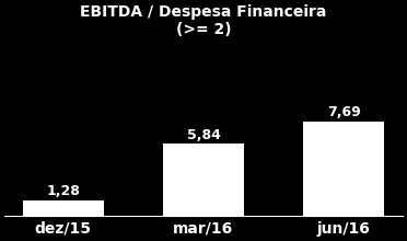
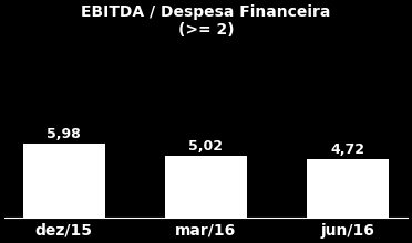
dez/15: 1,28 -> 5,98
mar/16: 5,84 -> 5,02
jun/16: 7,69 -> 4,72
